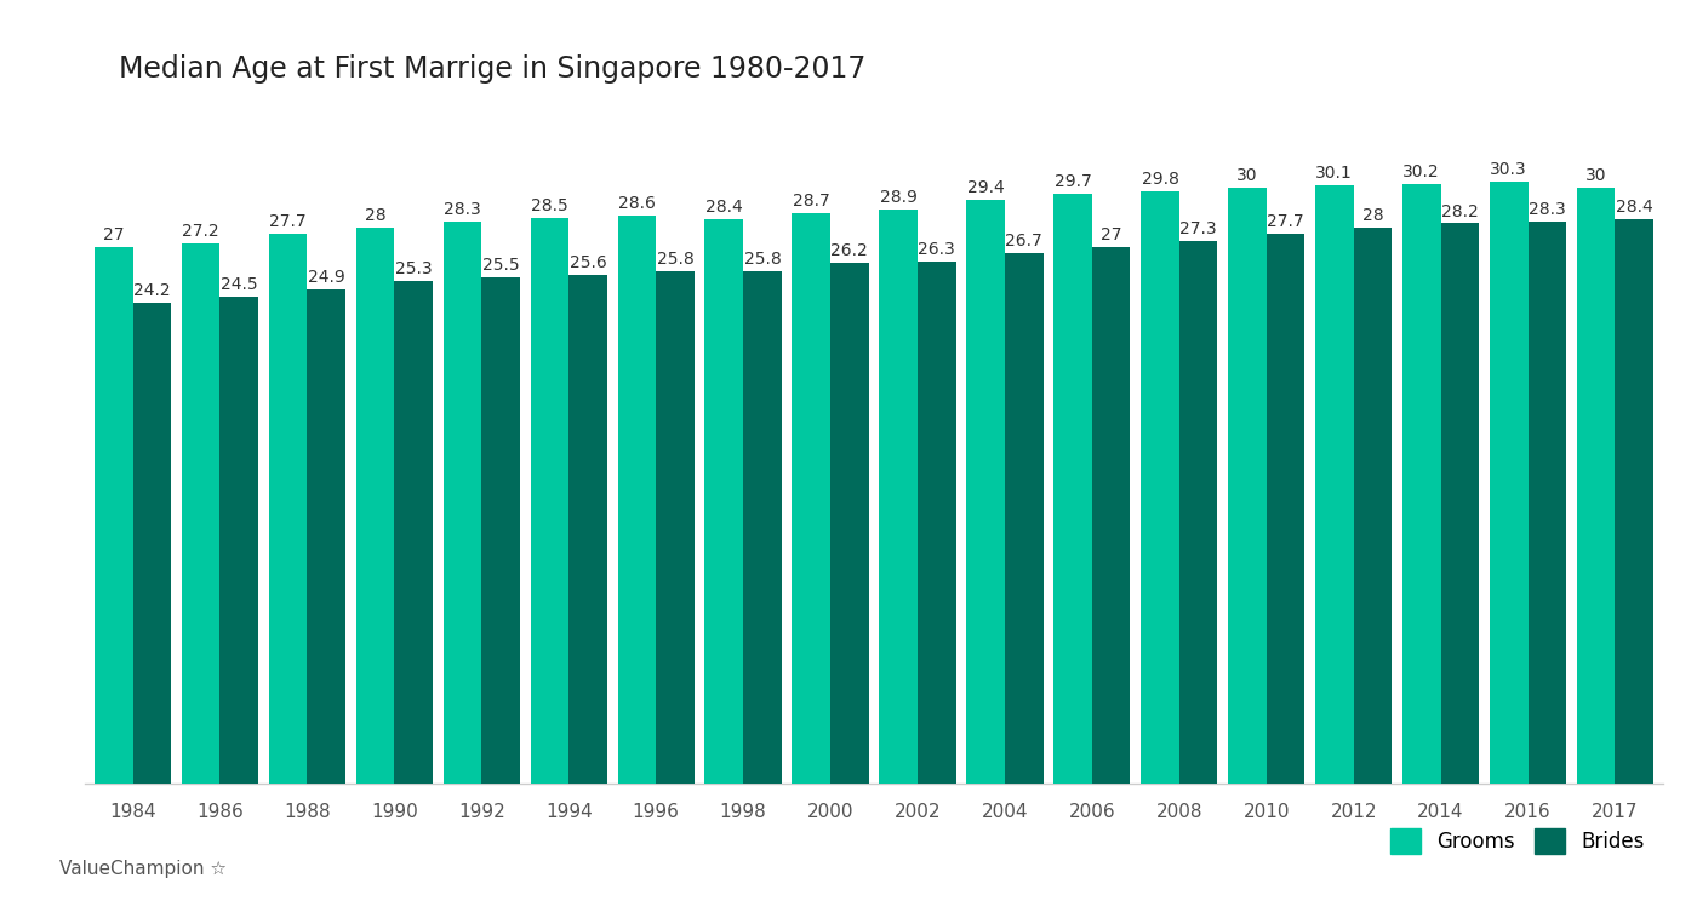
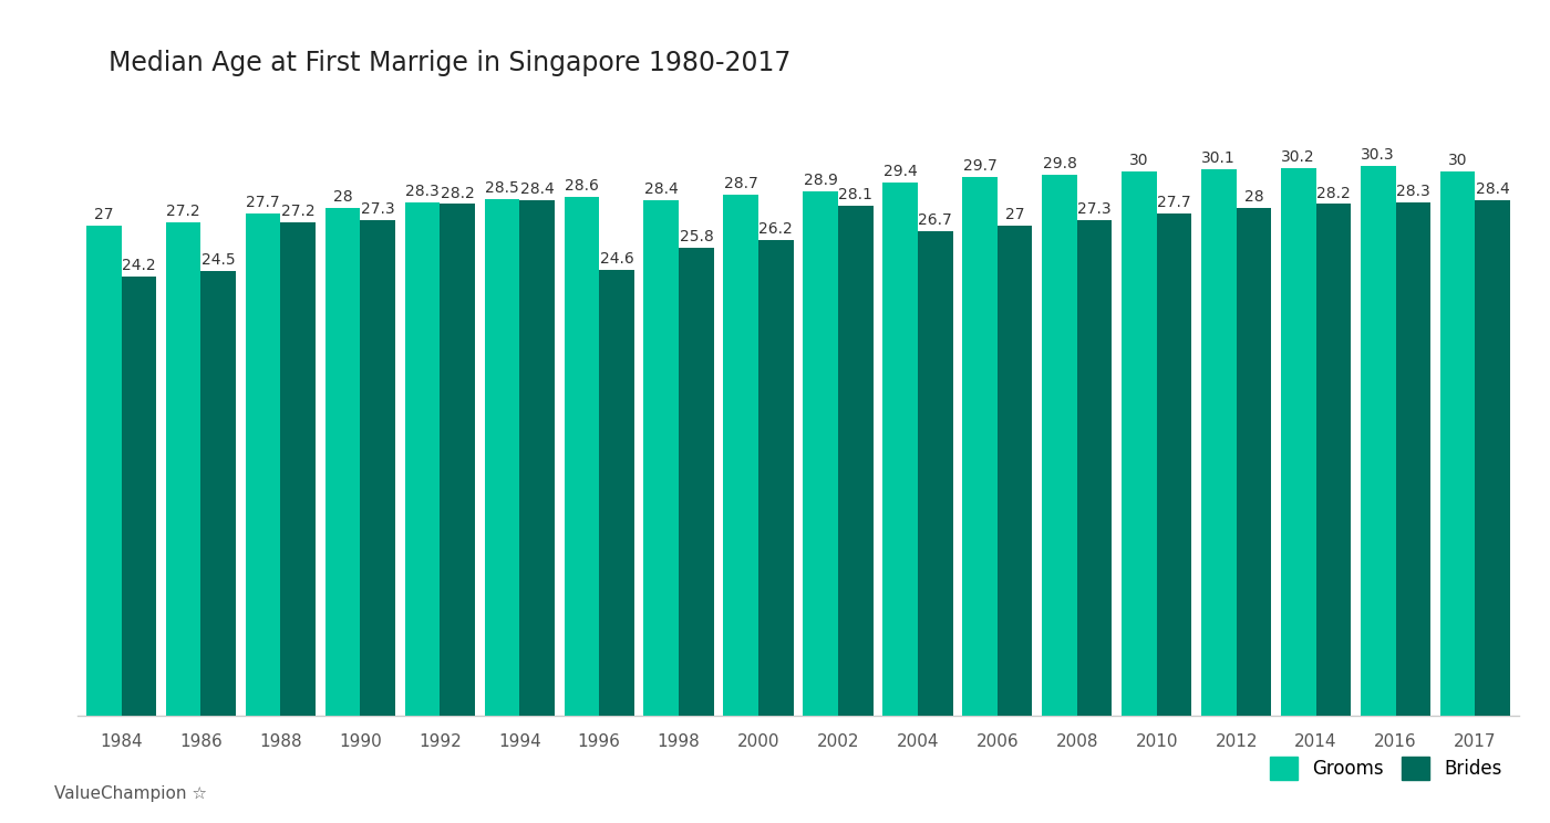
Brides/1988: 24.9 -> 27.2
Brides/1990: 25.3 -> 27.3
Brides/1992: 25.5 -> 28.2
Brides/1994: 25.6 -> 28.4
Brides/1996: 25.8 -> 24.6
Brides/2002: 26.3 -> 28.1
